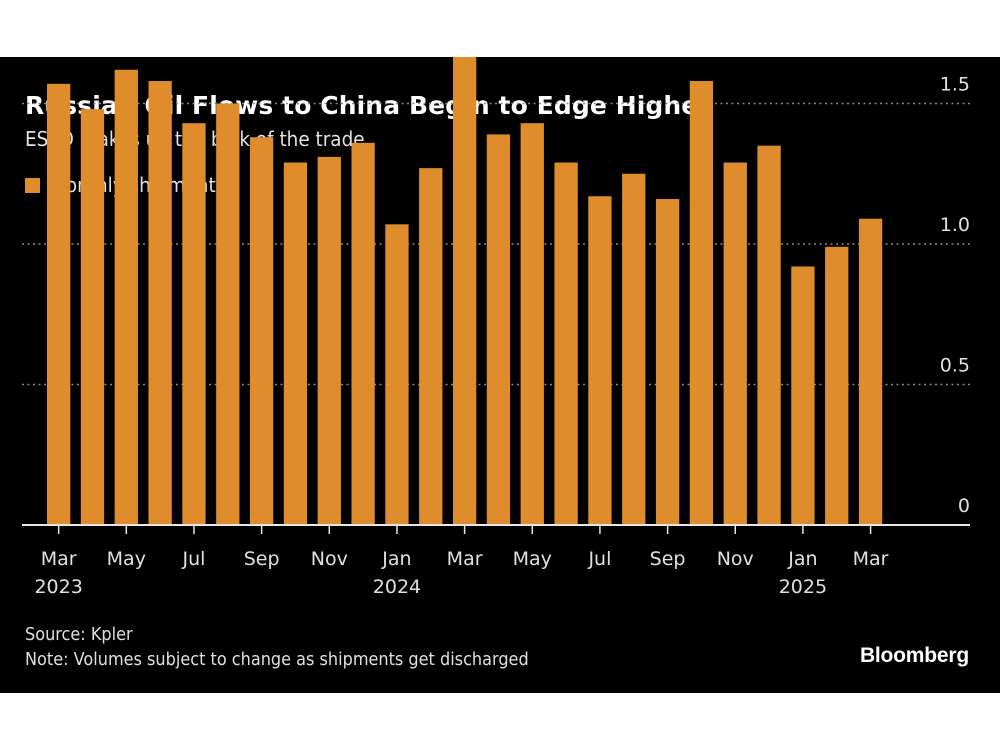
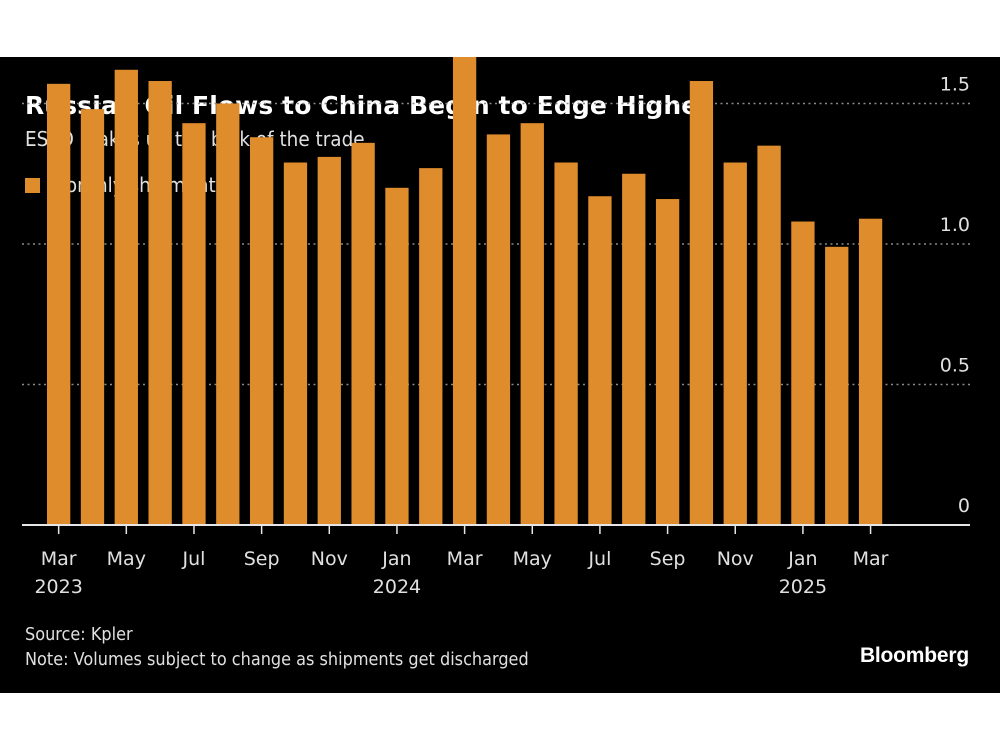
Jan 2024: 1.07 -> 1.20
Jan 2025: 0.92 -> 1.08
